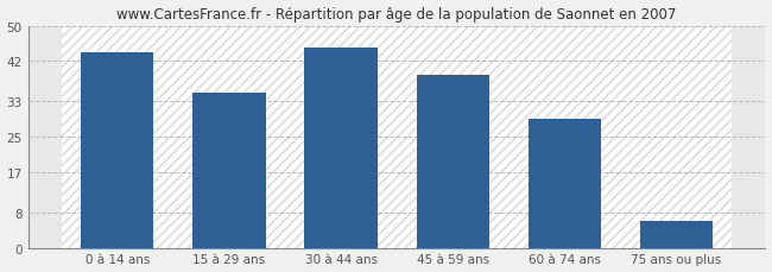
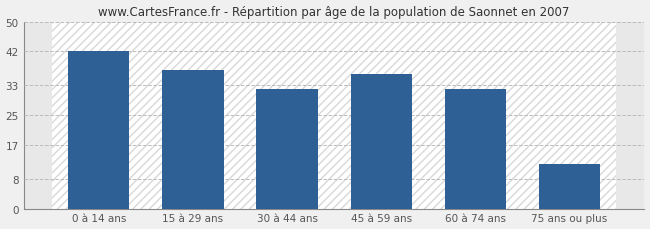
0 à 14 ans: 44 -> 42
15 à 29 ans: 35 -> 37
30 à 44 ans: 45 -> 32
45 à 59 ans: 39 -> 36
60 à 74 ans: 29 -> 32
75 ans ou plus: 6 -> 12
